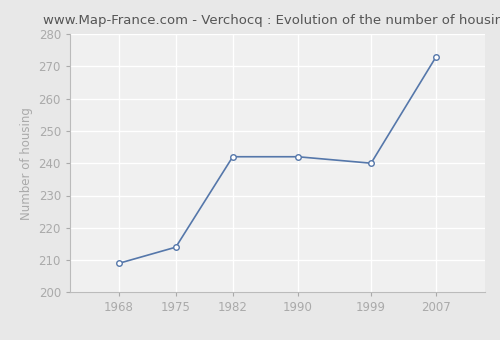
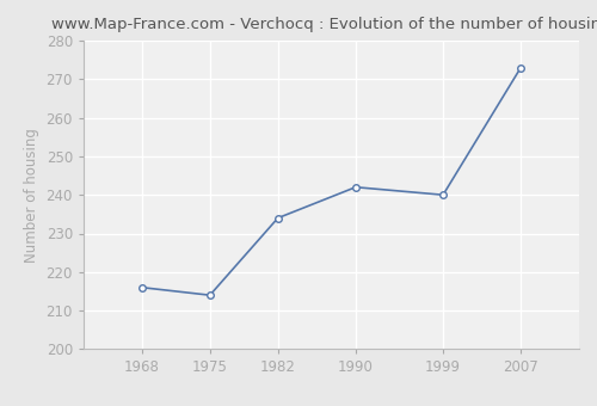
1968: 209 -> 216
1982: 242 -> 234
